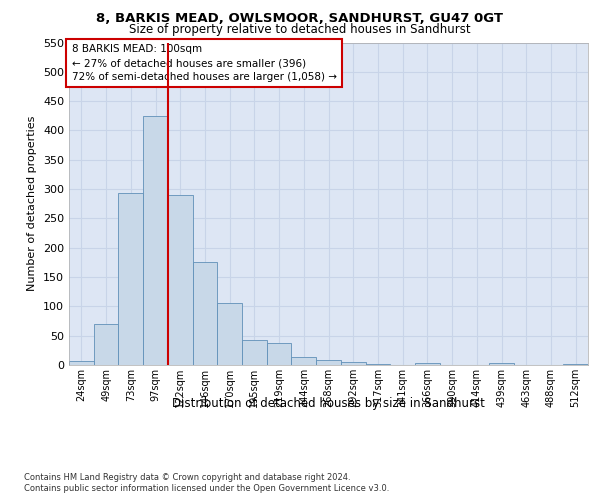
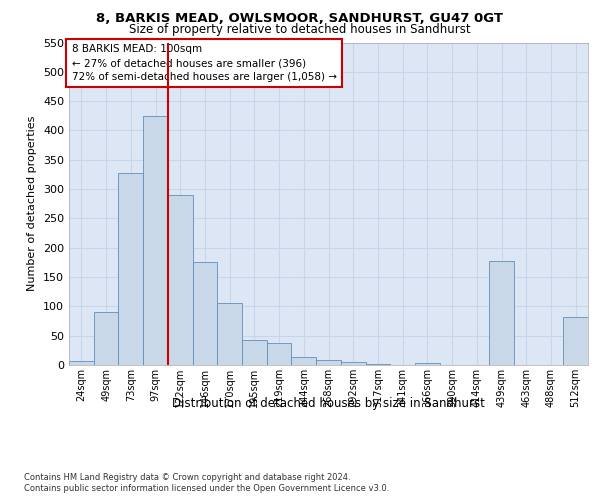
49sqm: 70 -> 90
73sqm: 293 -> 328
439sqm: 3 -> 178
512sqm: 2 -> 82
